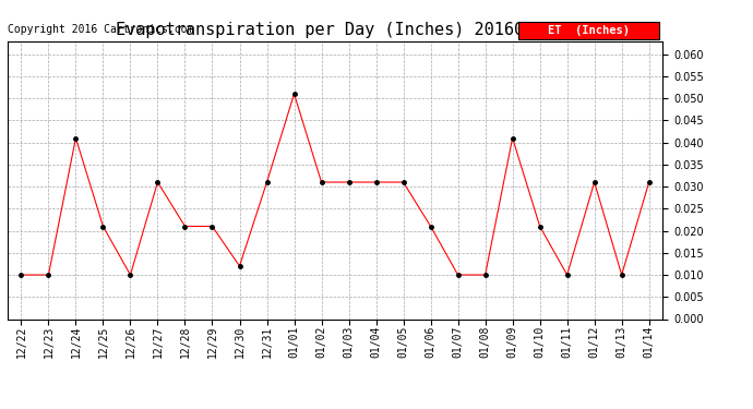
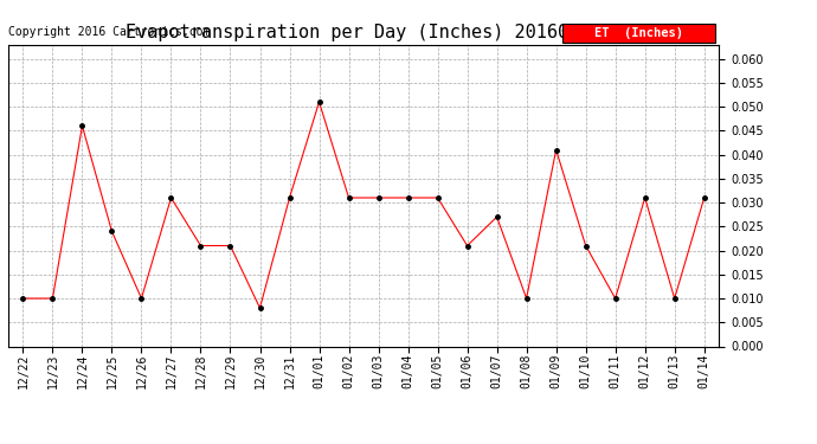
12/24: 0.041 -> 0.046
12/25: 0.021 -> 0.024
12/30: 0.012 -> 0.008
01/07: 0.010 -> 0.027
